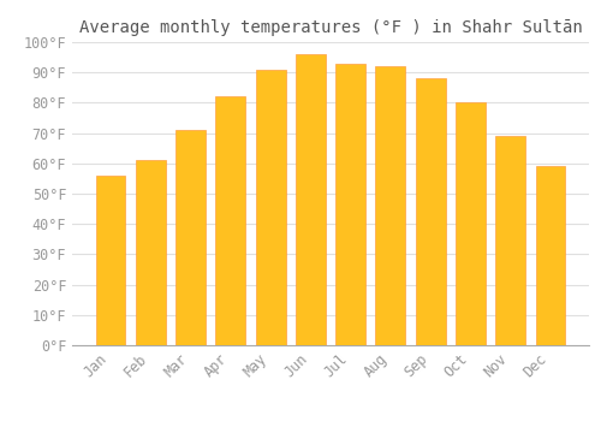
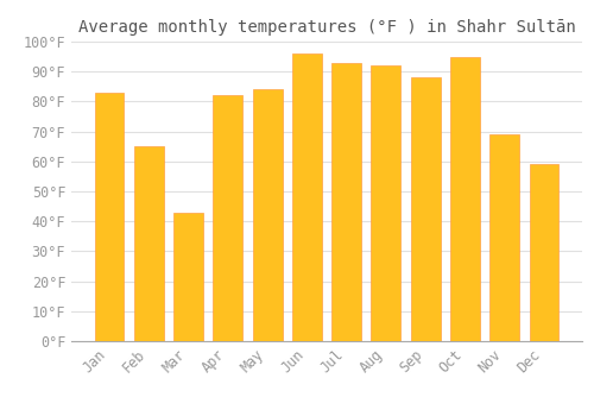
Jan: 56°F -> 83°F
Feb: 61°F -> 65°F
Mar: 71°F -> 43°F
May: 91°F -> 84°F
Oct: 80°F -> 95°F
